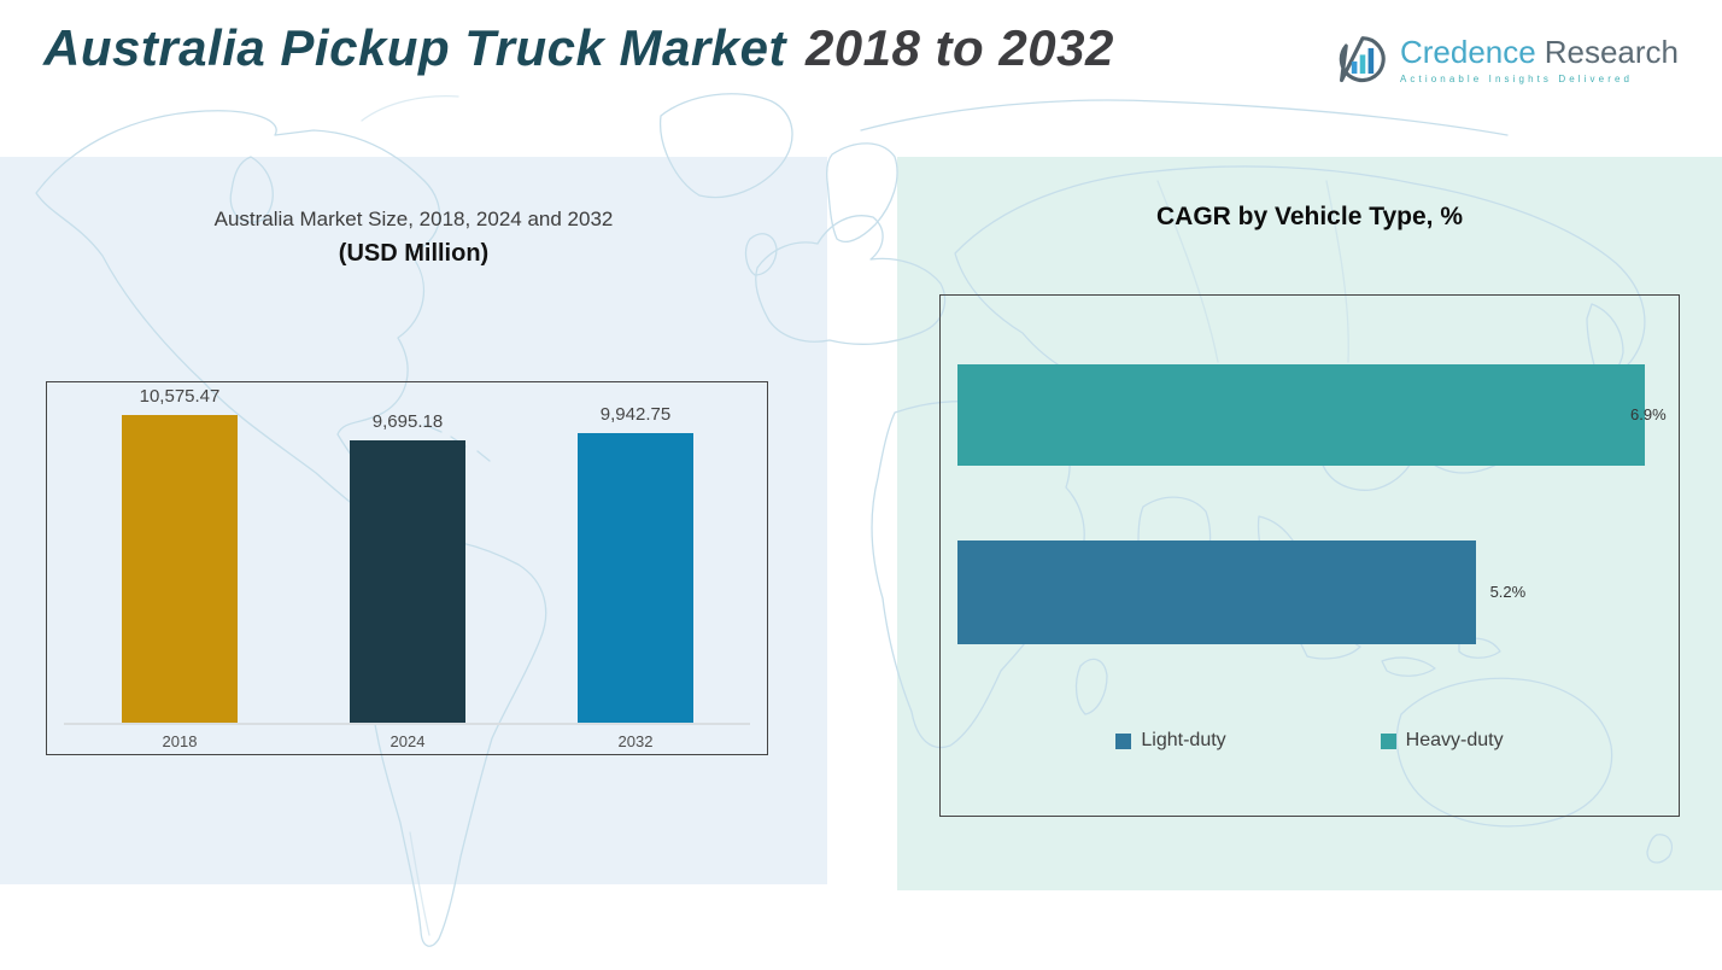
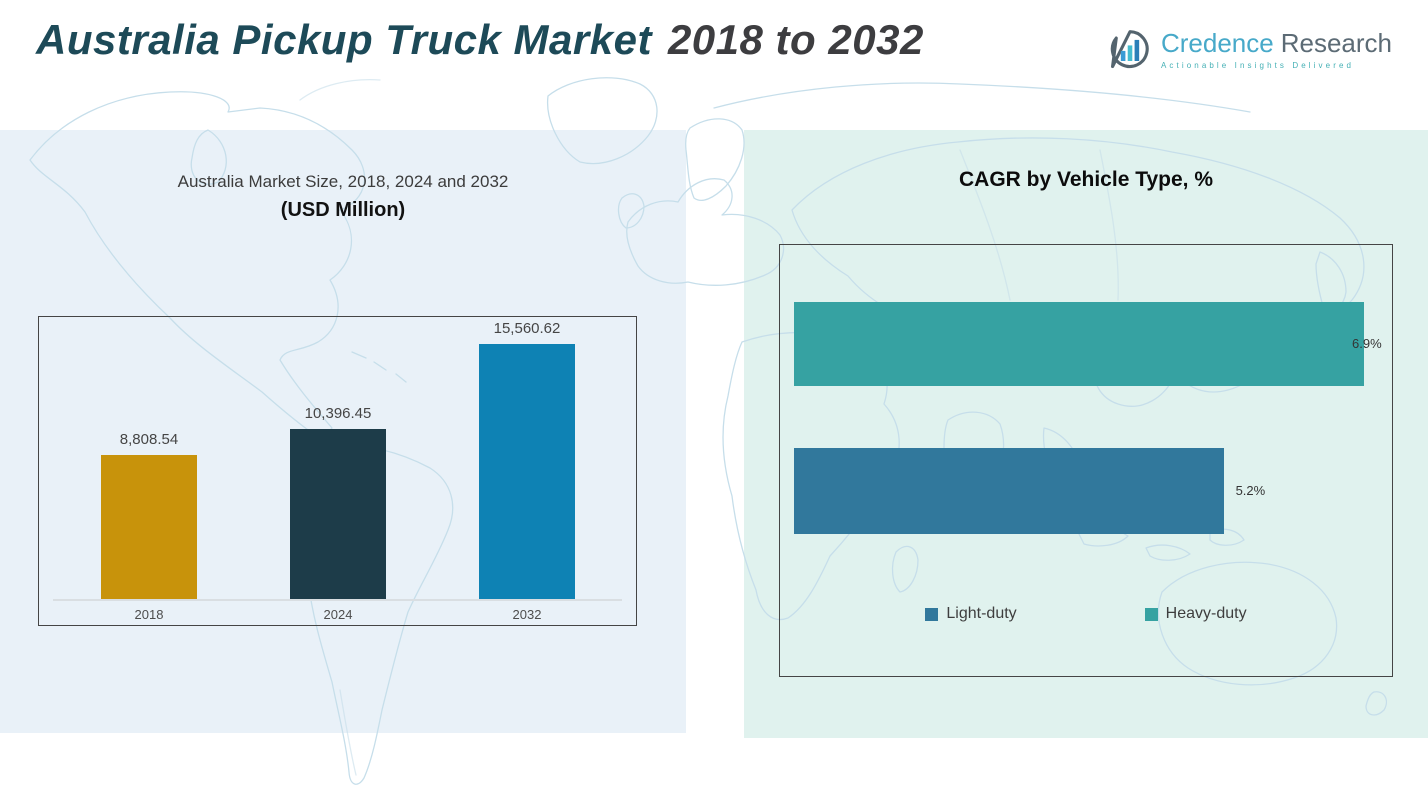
Australia Market Size, 2018, 2024 and 2032/2018: 10,575.47 -> 8,808.54
Australia Market Size, 2018, 2024 and 2032/2024: 9,695.18 -> 10,396.45
Australia Market Size, 2018, 2024 and 2032/2032: 9,942.75 -> 15,560.62
